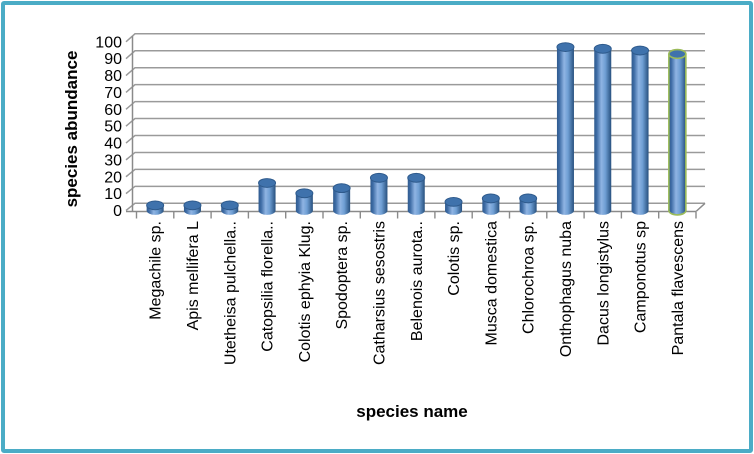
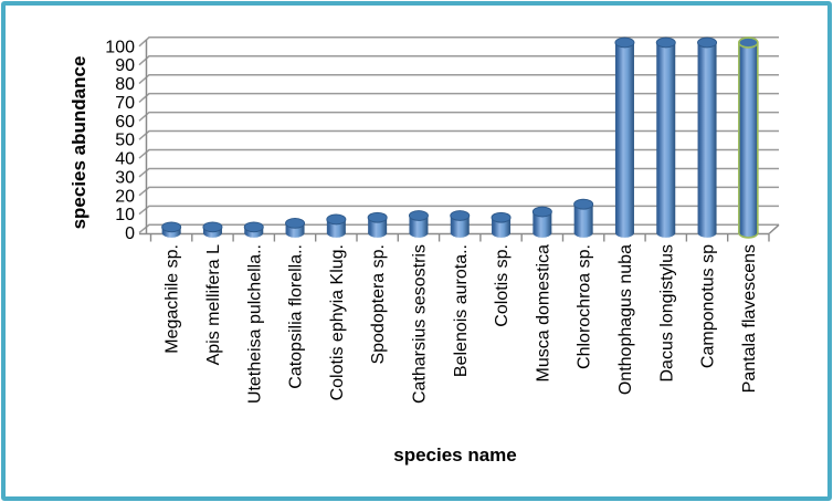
Catopsilia florella..: 16 -> 5
Colotis ephyia Klug.: 10 -> 7
Spodoptera sp.: 13 -> 8
Catharsius sesostris: 19 -> 9
Belenois aurota..: 19 -> 9
Colotis sp.: 5 -> 8
Musca domestica: 7 -> 11
Chlorochroa sp.: 7 -> 15
Onthophagus nuba: 95 -> 100
Dacus longistylus: 94 -> 100
Camponotus sp: 93 -> 100
Pantala flavescens: 91 -> 100
